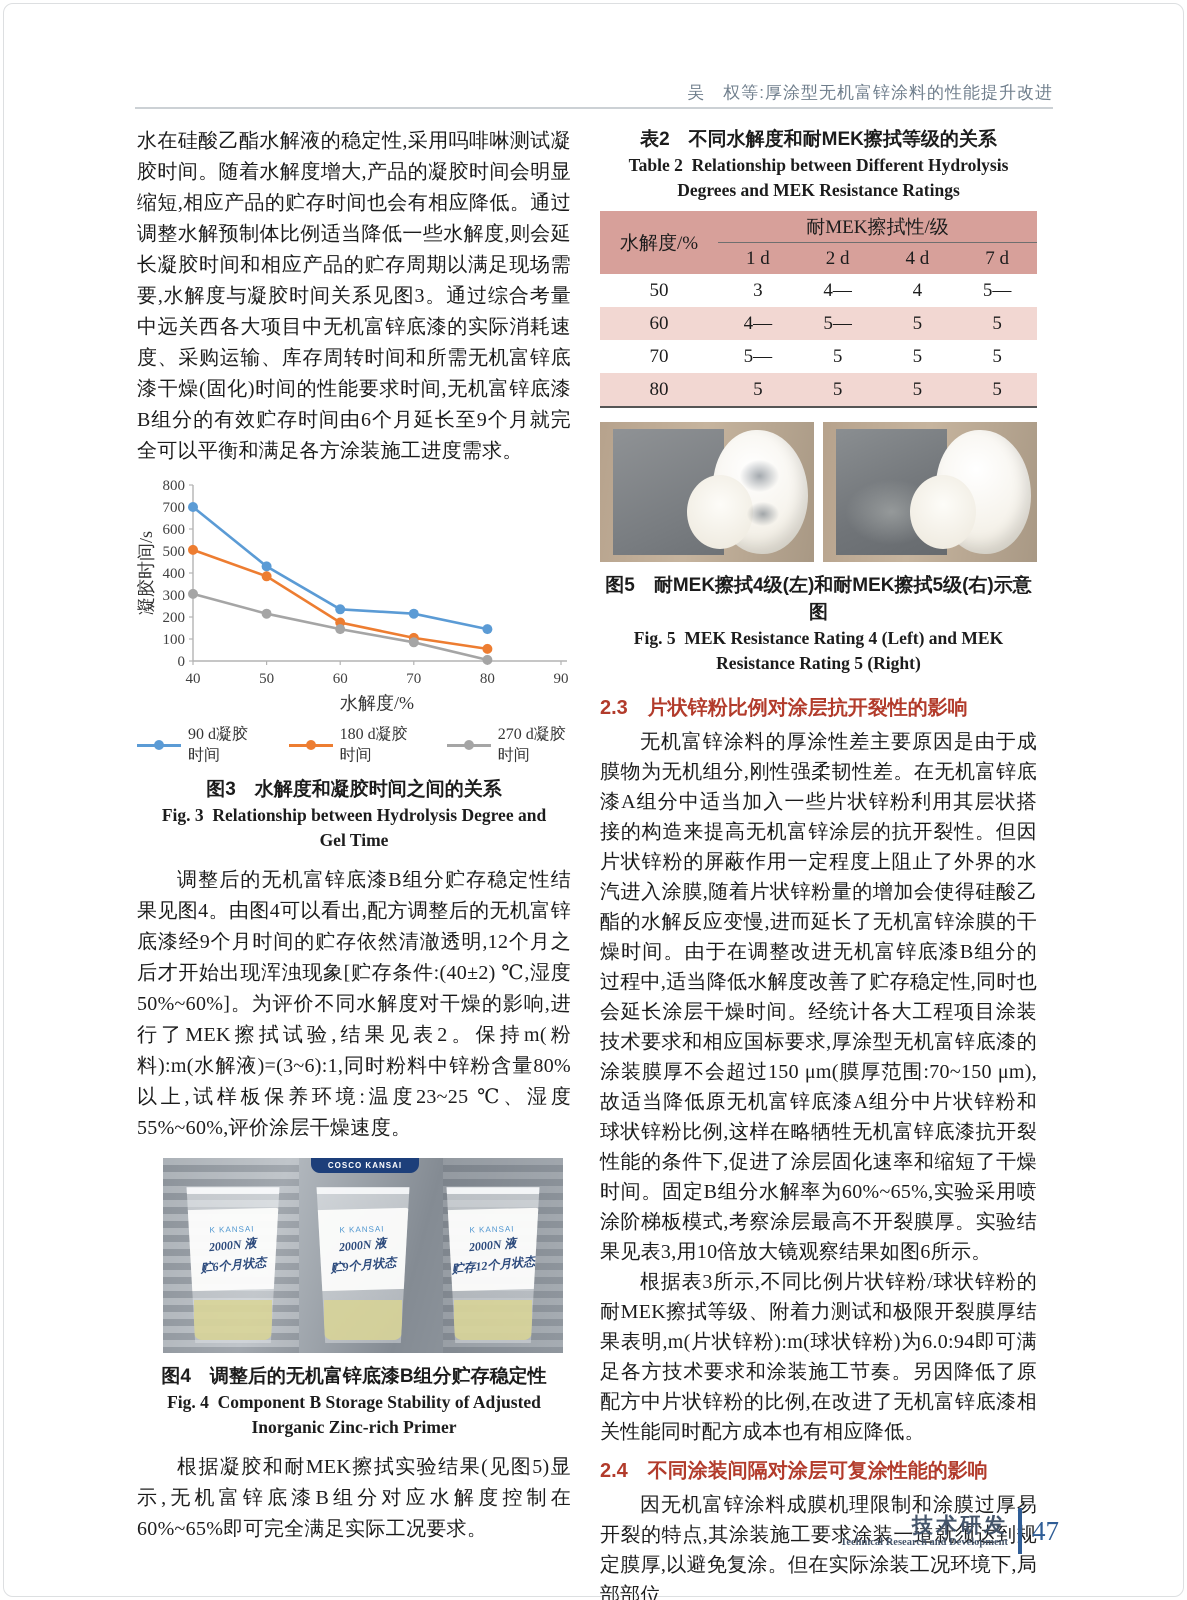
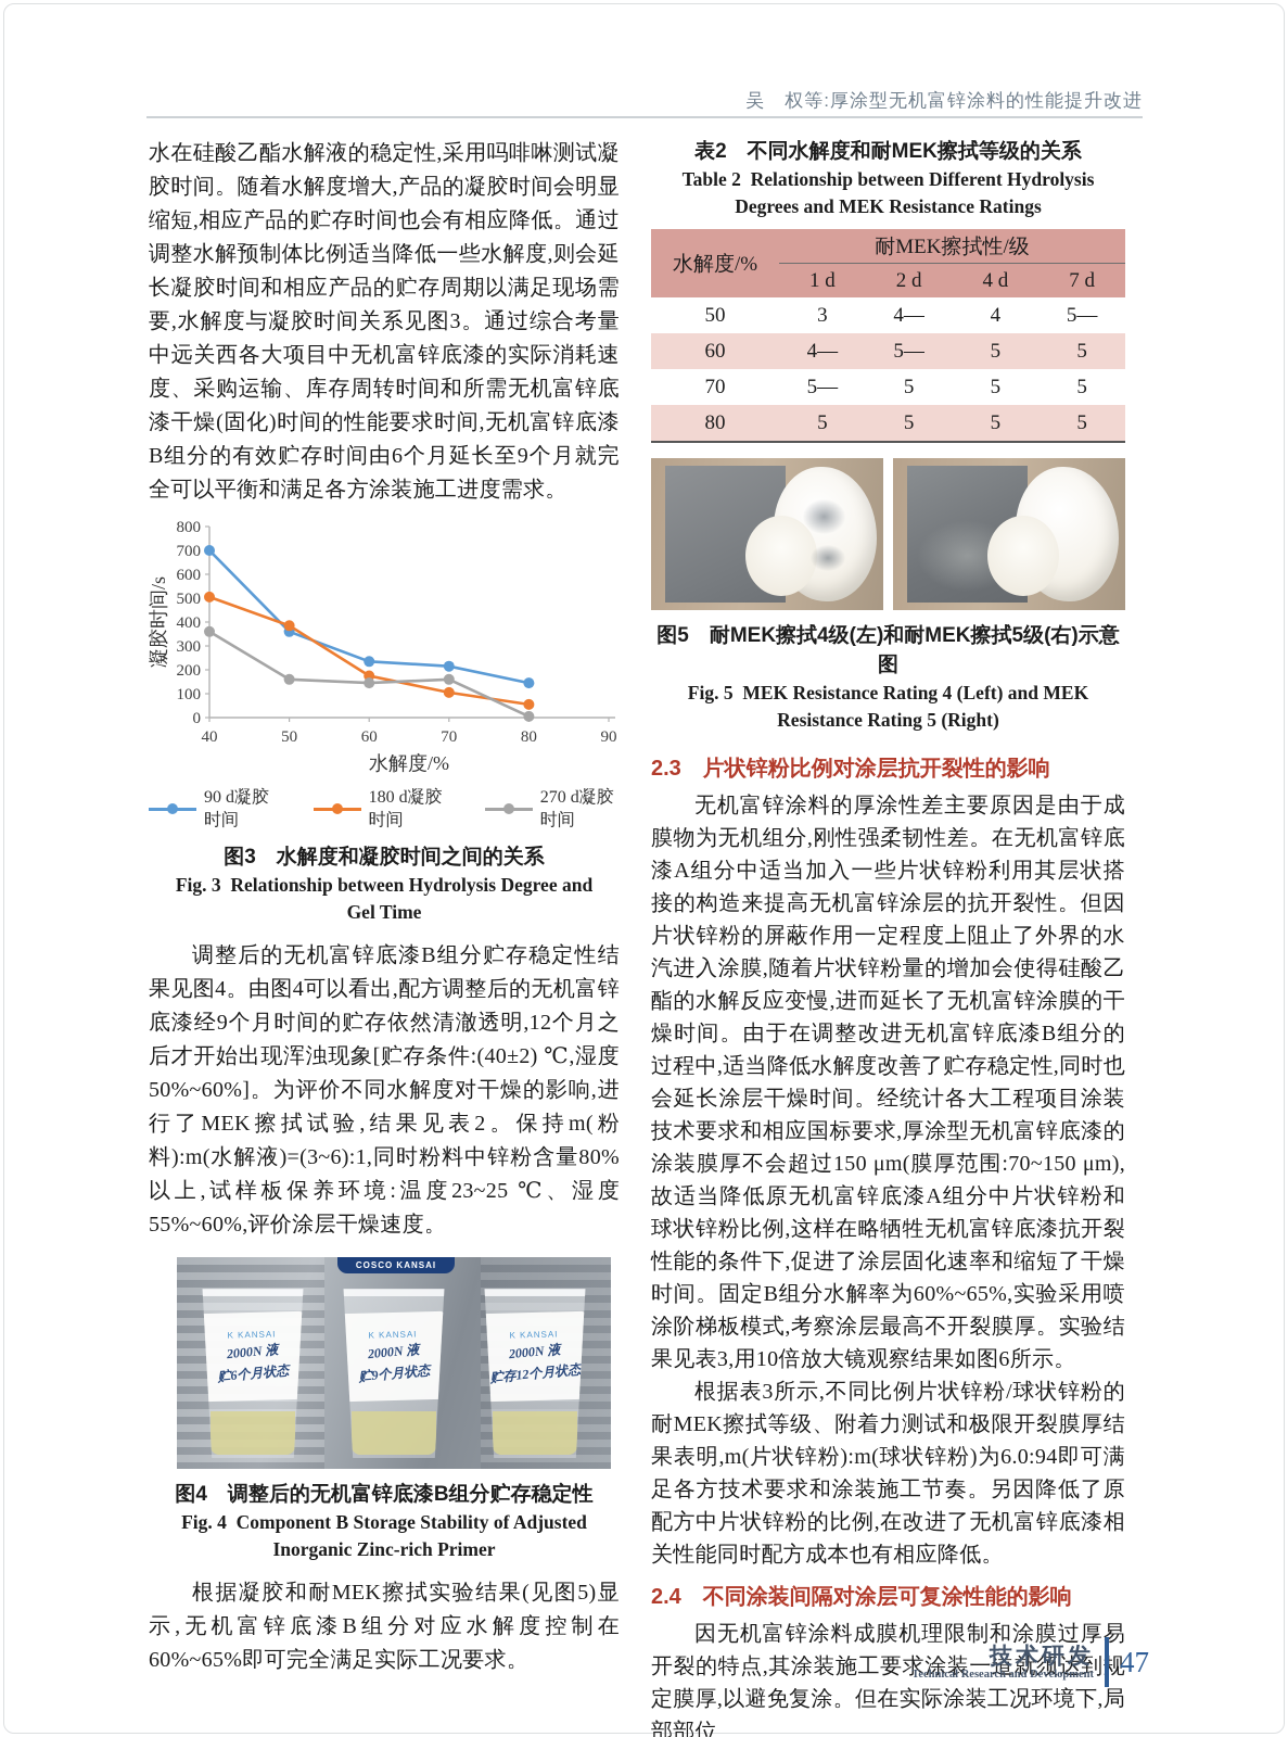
270 d凝胶时间/40: 300 -> 360
90 d凝胶时间/50: 430 -> 360
270 d凝胶时间/50: 220 -> 160
270 d凝胶时间/70: 80 -> 160
